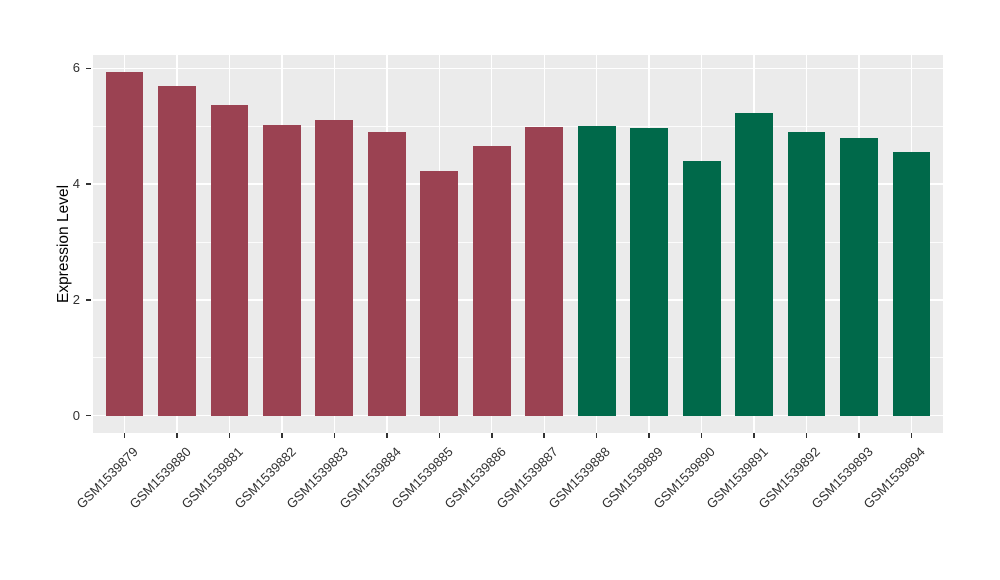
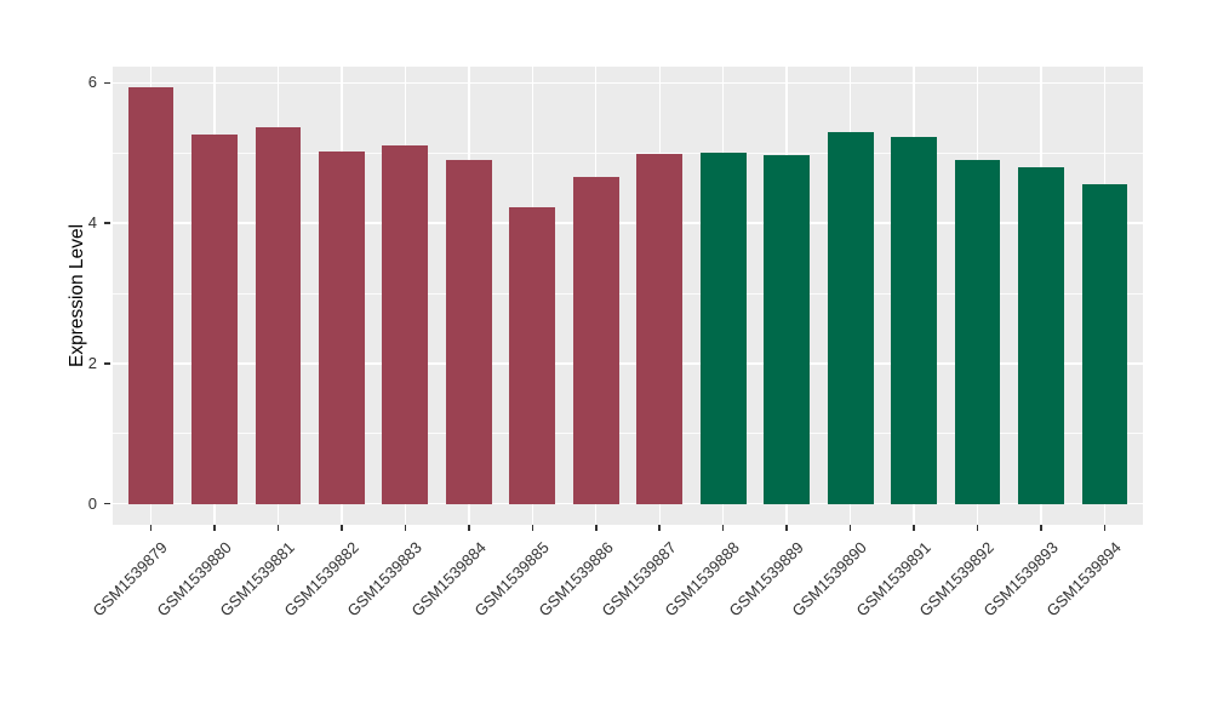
GSM1539880: 5.7 -> 5.3
GSM1539890: 4.4 -> 5.3
